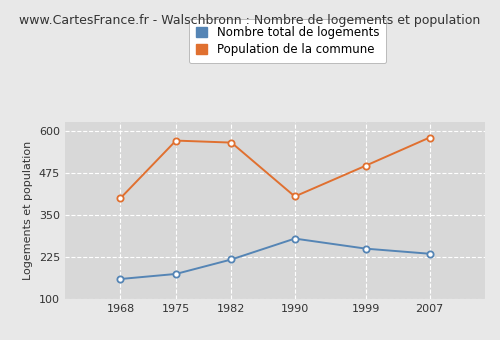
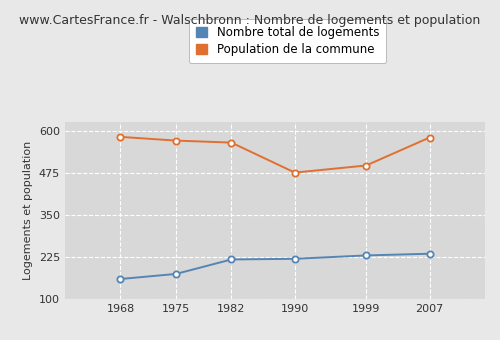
Population de la commune/1968: 400 -> 582
Nombre total de logements/1990: 280 -> 220
Population de la commune/1990: 405 -> 476
Nombre total de logements/1999: 250 -> 230
